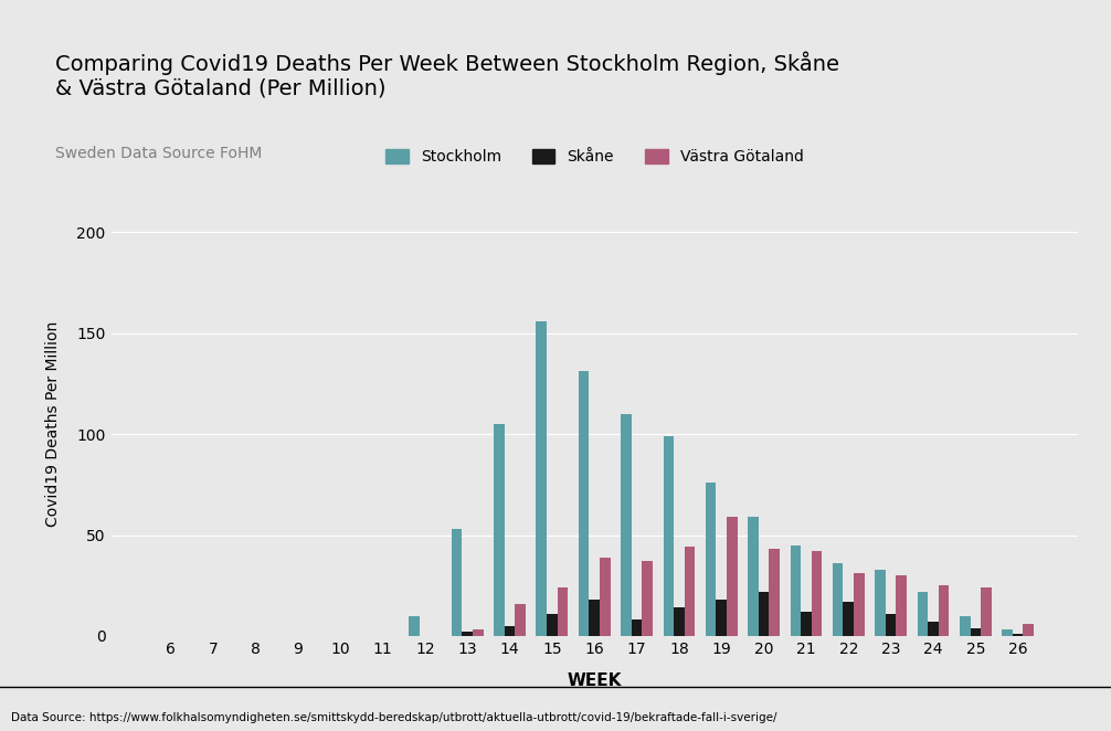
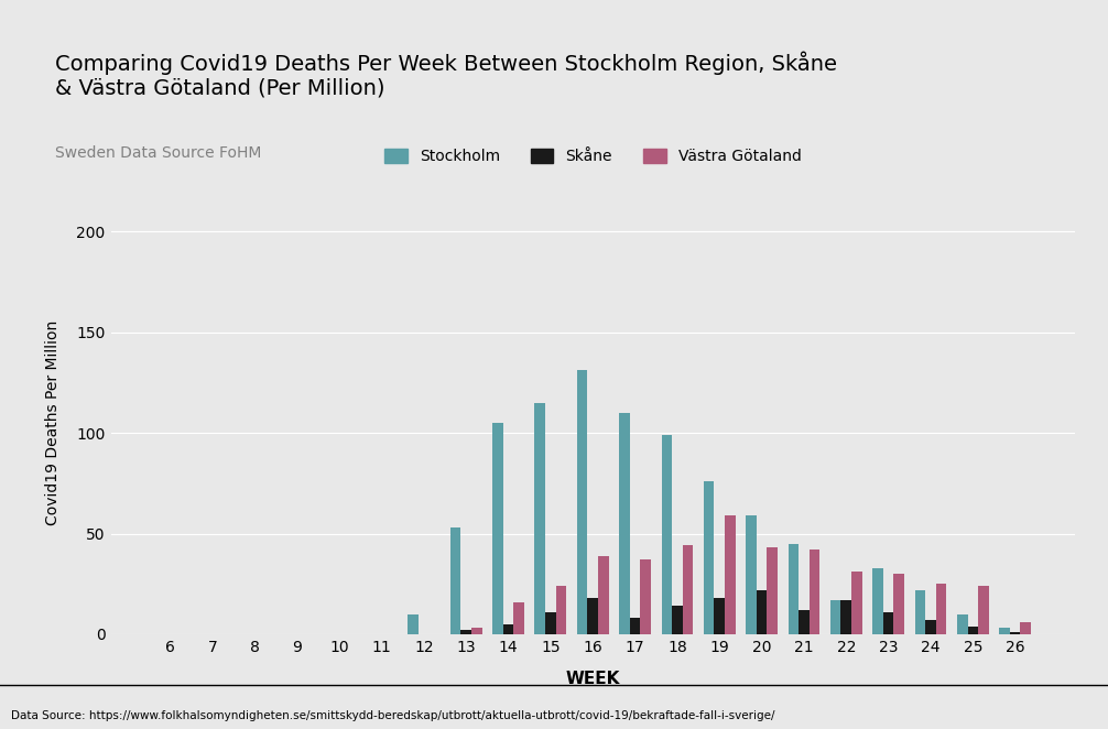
Stockholm/15: 156 -> 115
Stockholm/22: 36 -> 17
